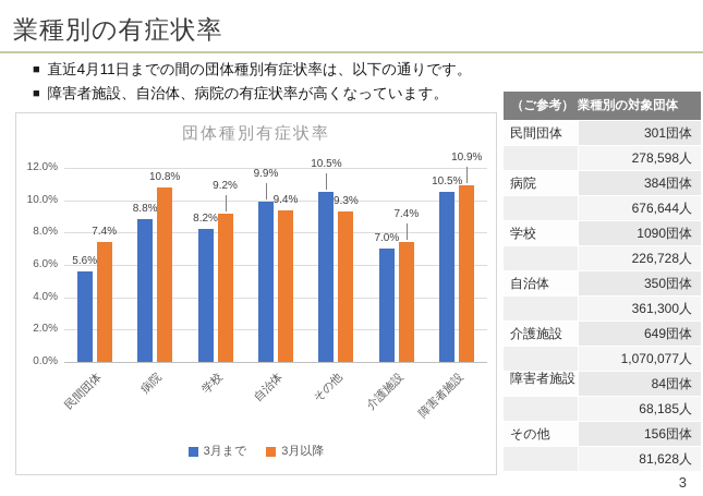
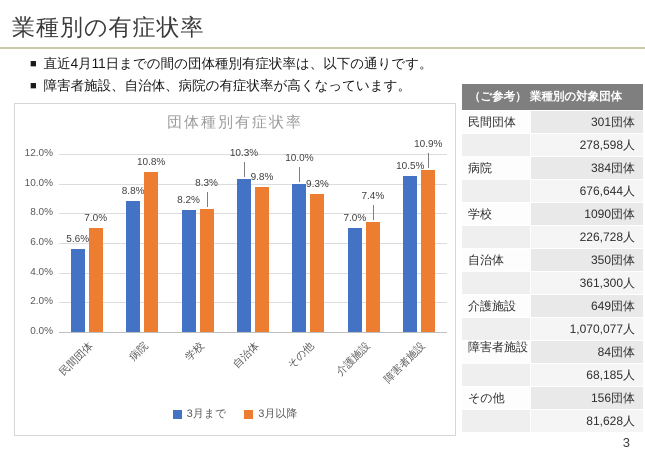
3月以降/民間団体: 7.4% -> 7.0%
3月以降/学校: 9.2% -> 8.3%
3月まで/自治体: 9.9% -> 10.3%
3月以降/自治体: 9.4% -> 9.8%
3月まで/その他: 10.5% -> 10.0%
